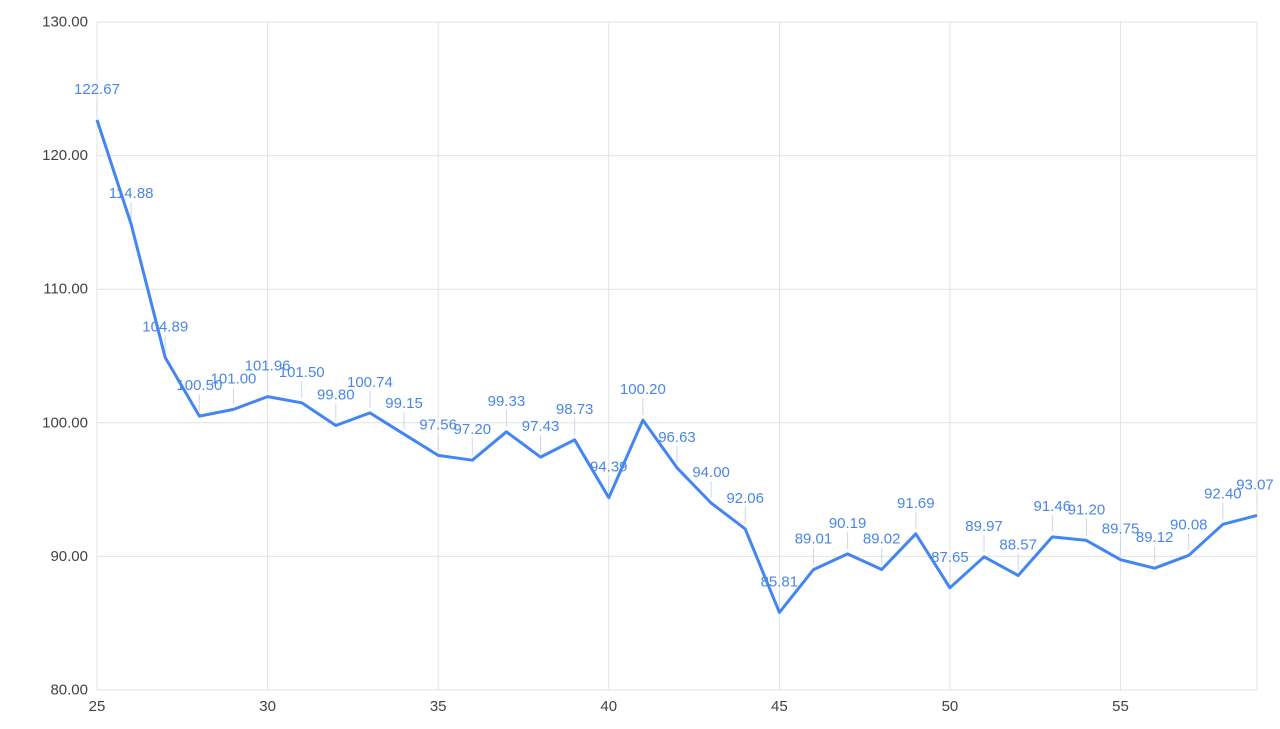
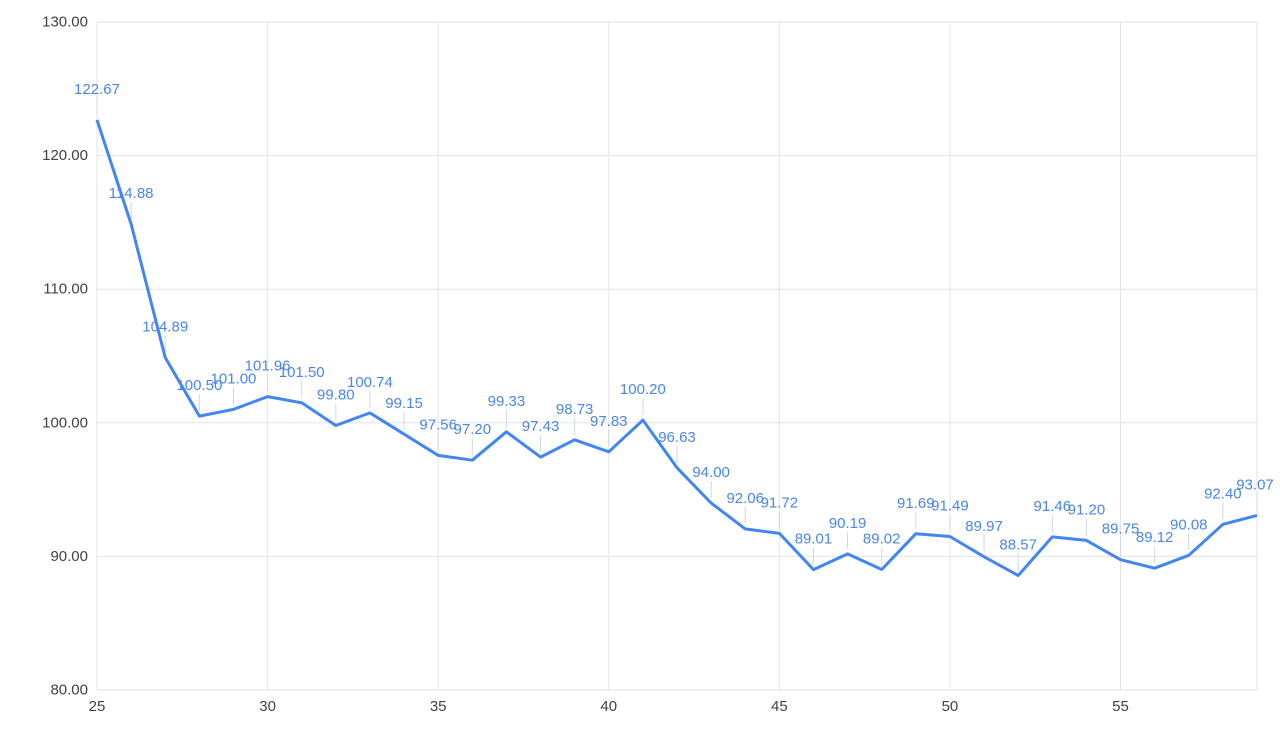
40: 94.39 -> 97.83
45: 85.81 -> 91.72
50: 87.65 -> 91.49
